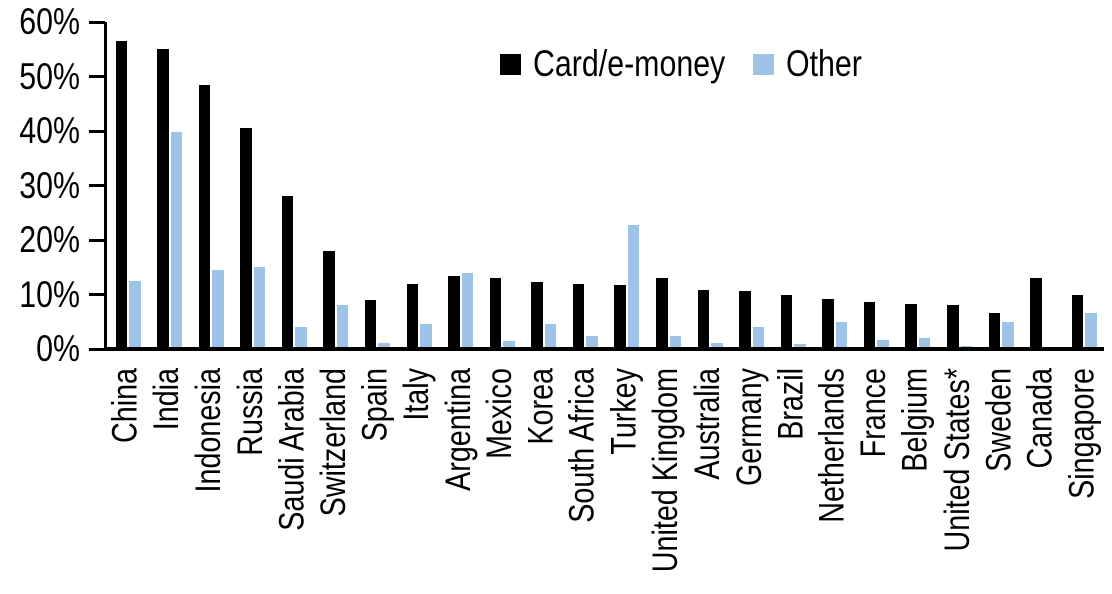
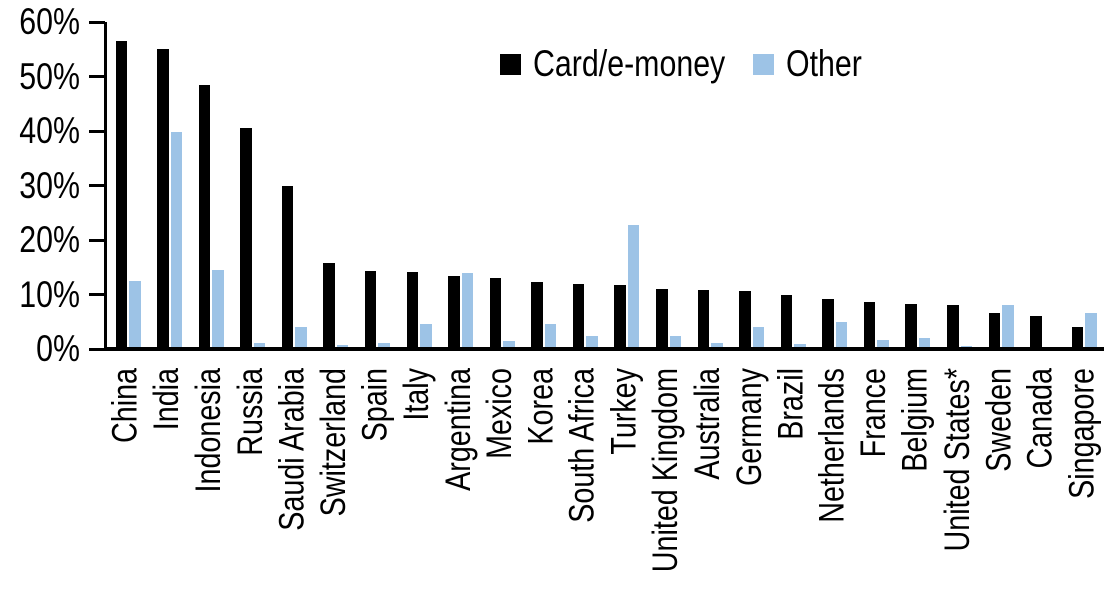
Other/Russia: 15% -> 1%
Card/e-money/Saudi Arabia: 28% -> 30%
Card/e-money/Switzerland: 18% -> 16%
Other/Switzerland: 8% -> 1%
Card/e-money/Spain: 9% -> 14%
Card/e-money/Italy: 12% -> 14%
Card/e-money/United Kingdom: 13% -> 11%
Other/Sweden: 5% -> 8%
Card/e-money/Canada: 13% -> 6%
Card/e-money/Singapore: 10% -> 4%
